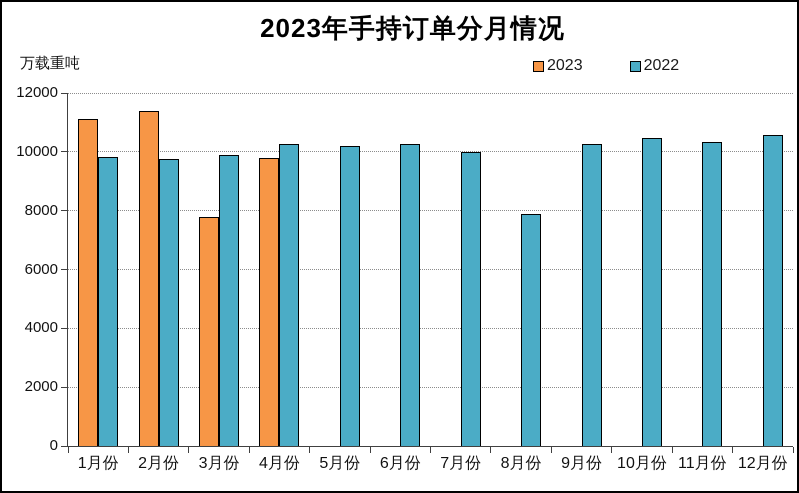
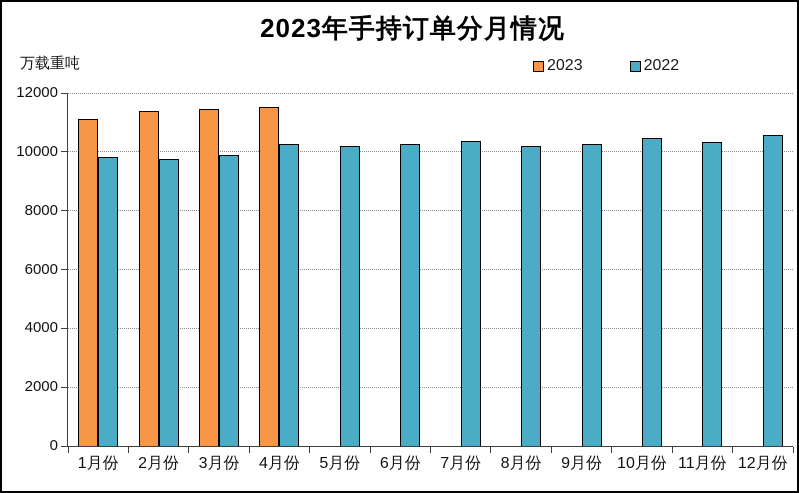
2023/3月份: 7800 -> 11400
2023/4月份: 9800 -> 11500
2022/7月份: 10000 -> 10400
2022/8月份: 7900 -> 10200
